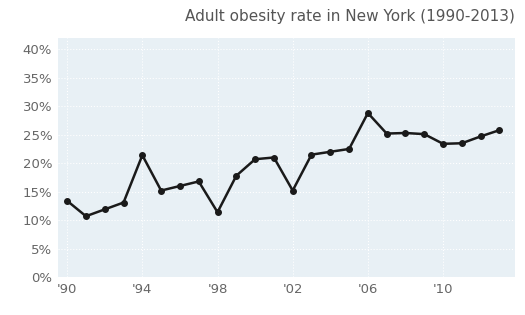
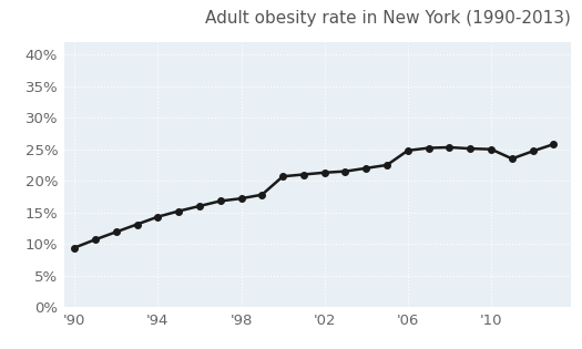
'90: 13.4% -> 9.4%
'94: 21.4% -> 14.3%
'98: 11.4% -> 17.2%
'02: 15.2% -> 21.3%
'06: 28.8% -> 24.8%
'10: 23.4% -> 25.0%
